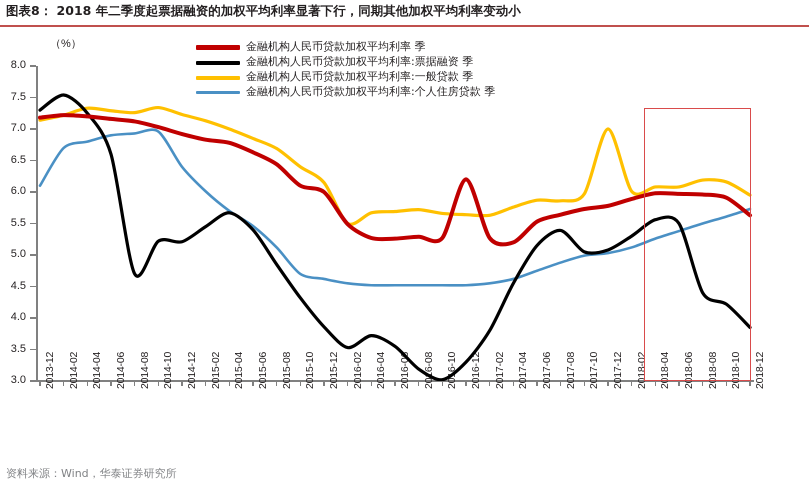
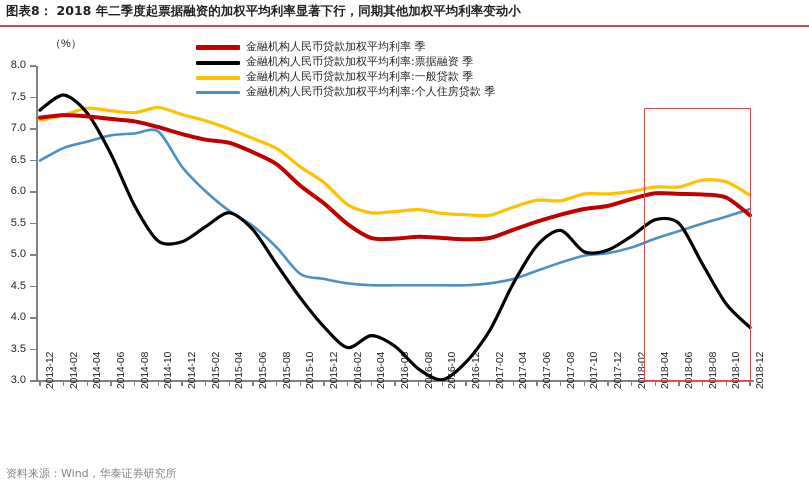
金融机构人民币贷款加权平均利率:个人住房贷款 季/2013-12: 6.1 -> 6.5
金融机构人民币贷款加权平均利率:票据融资 季/2014-08: 4.7 -> 5.8
金融机构人民币贷款加权平均利率 季/2015-12: 6.0 -> 5.8
金融机构人民币贷款加权平均利率:一般贷款 季/2016-02: 5.5 -> 5.8
金融机构人民币贷款加权平均利率 季/2016-12: 6.2 -> 5.2
金融机构人民币贷款加权平均利率 季/2017-04: 5.2 -> 5.4
金融机构人民币贷款加权平均利率:一般贷款 季/2017-12: 7.0 -> 6.0
金融机构人民币贷款加权平均利率:票据融资 季/2018-08: 4.4 -> 4.8
